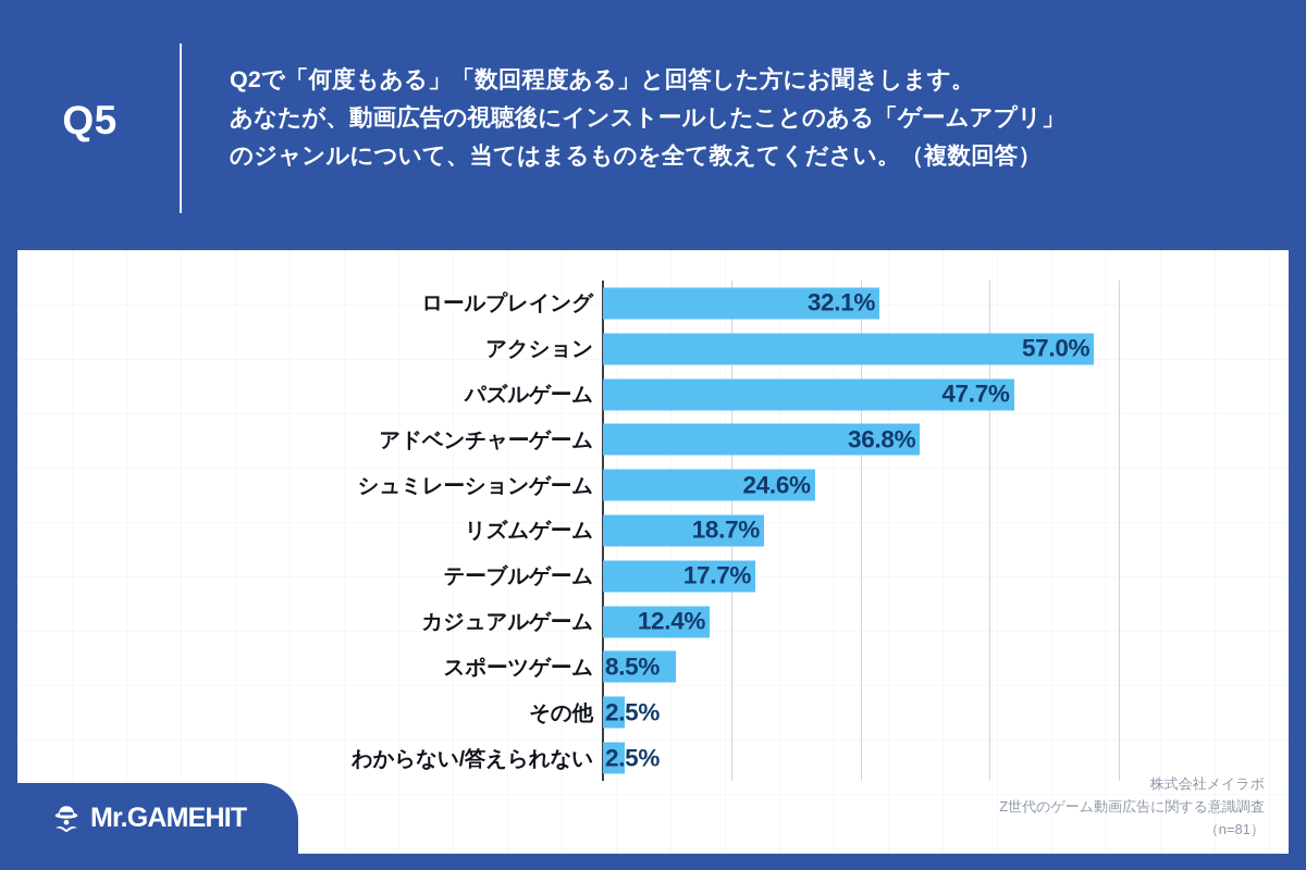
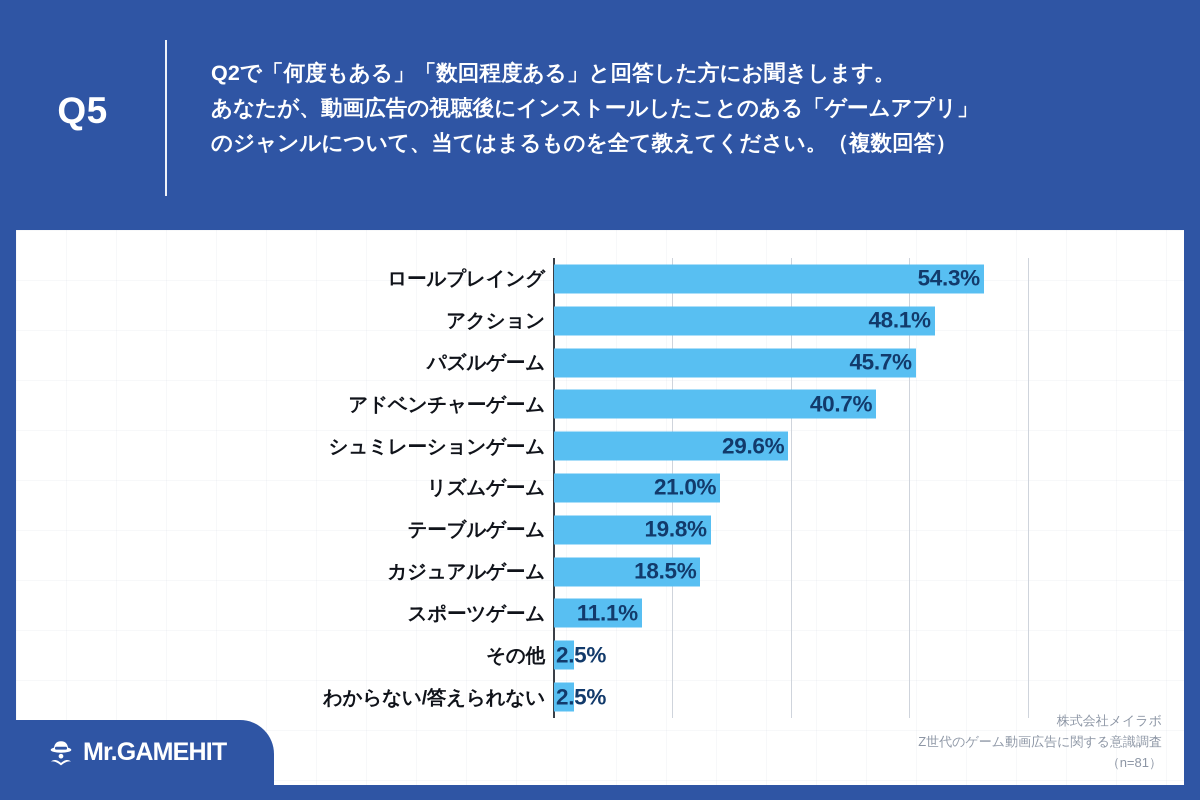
ロールプレイング: 32.1% -> 54.3%
アクション: 57.0% -> 48.1%
パズルゲーム: 47.7% -> 45.7%
アドベンチャーゲーム: 36.8% -> 40.7%
シュミレーションゲーム: 24.6% -> 29.6%
リズムゲーム: 18.7% -> 21.0%
テーブルゲーム: 17.7% -> 19.8%
カジュアルゲーム: 12.4% -> 18.5%
スポーツゲーム: 8.5% -> 11.1%
